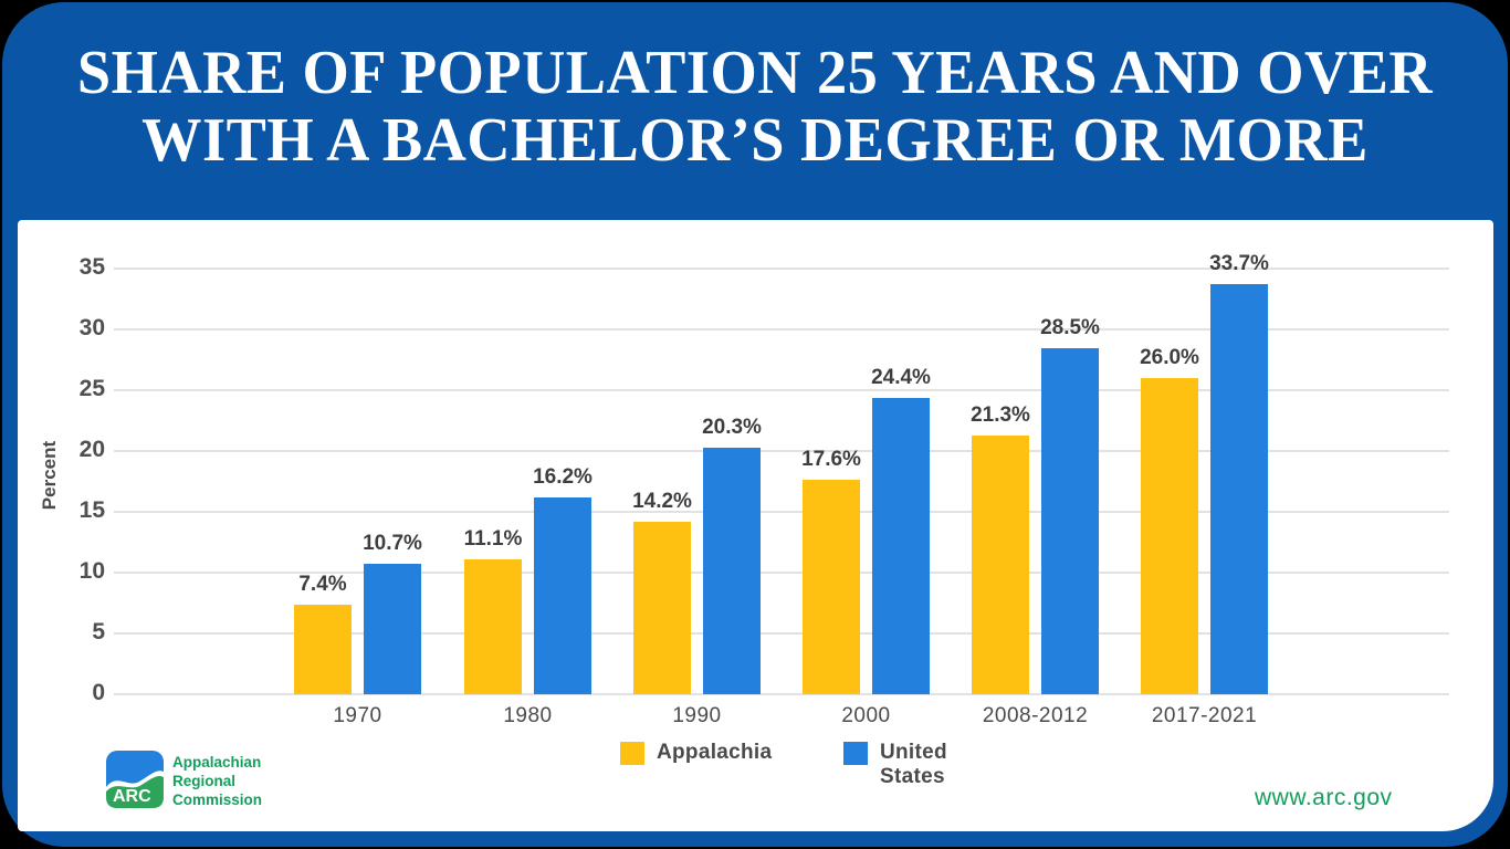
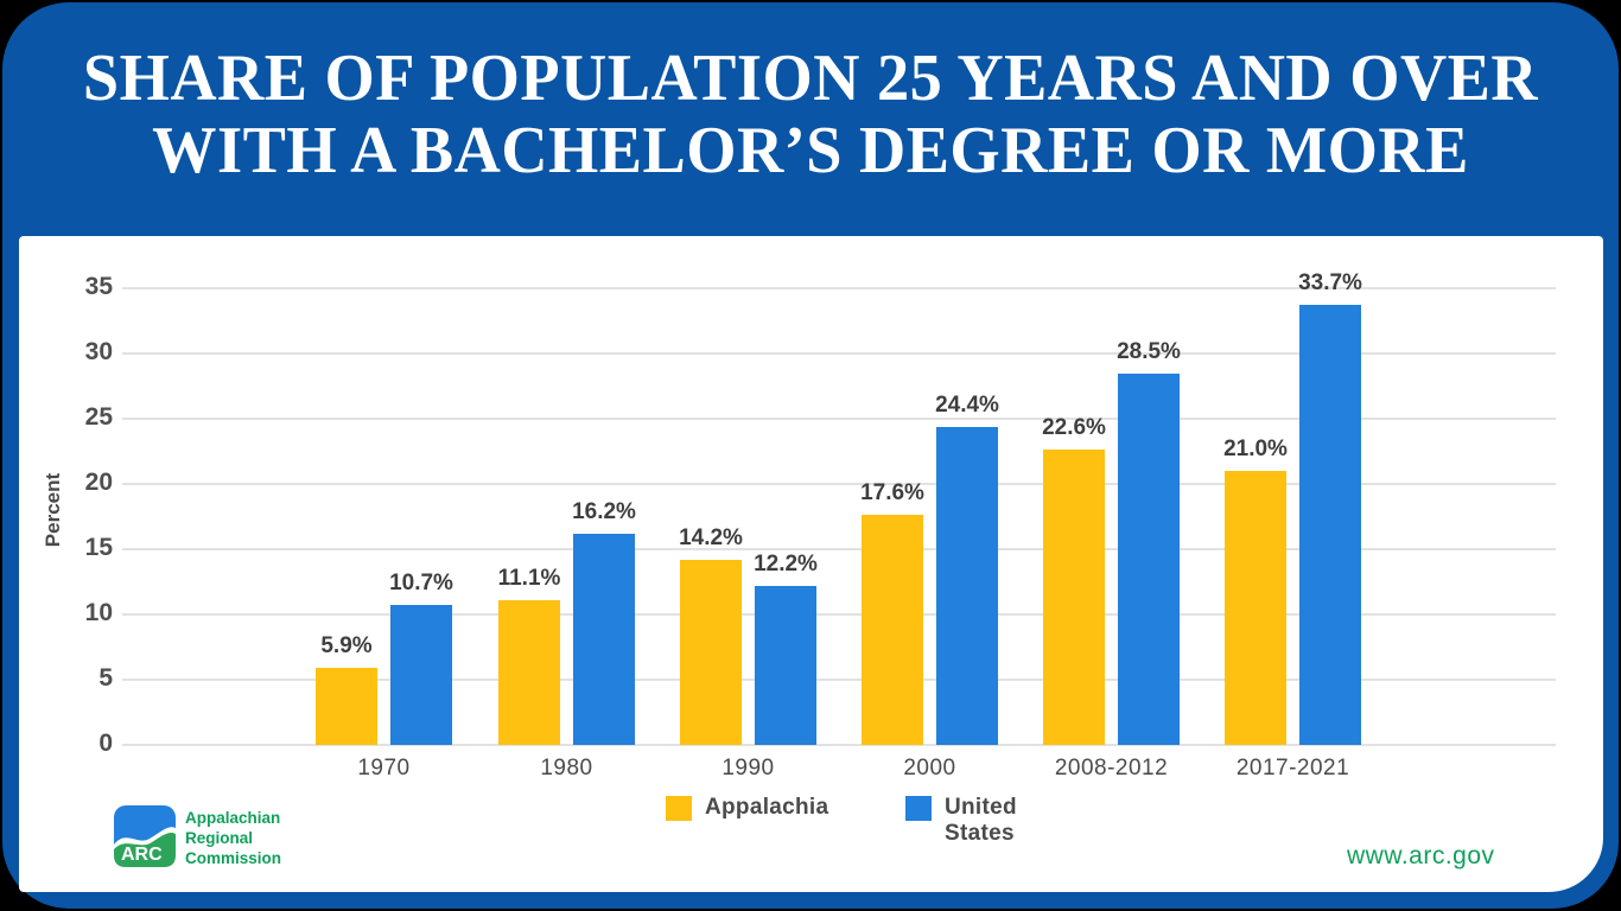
Appalachia/1970: 7.4% -> 5.9%
United States/1990: 20.3% -> 12.2%
Appalachia/2008-2012: 21.3% -> 22.6%
Appalachia/2017-2021: 26.0% -> 21.0%
